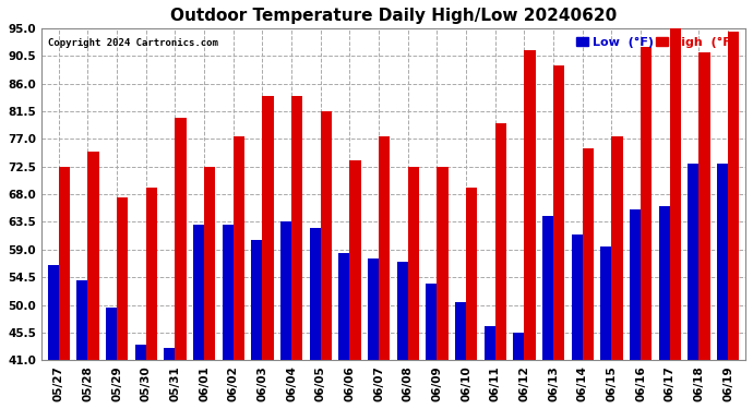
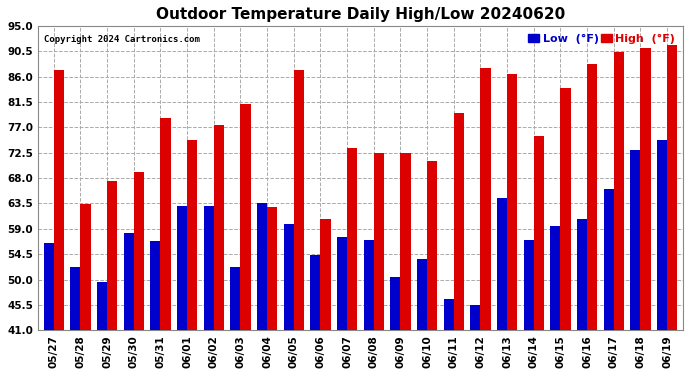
High (°F)/05/27: 72.5 -> 87.2
Low (°F)/05/28: 54.0 -> 52.2
High (°F)/05/28: 75.0 -> 63.4
Low (°F)/05/30: 43.5 -> 58.2
Low (°F)/05/31: 43.0 -> 56.8
High (°F)/05/31: 80.5 -> 78.6
High (°F)/06/01: 72.5 -> 74.8
Low (°F)/06/03: 60.5 -> 52.2
High (°F)/06/03: 84.0 -> 81.2
High (°F)/06/04: 84.0 -> 62.8
Low (°F)/06/05: 62.5 -> 59.8
High (°F)/06/05: 81.5 -> 87.2
Low (°F)/06/06: 58.5 -> 54.4
High (°F)/06/06: 73.5 -> 60.8
High (°F)/06/07: 77.5 -> 73.4
Low (°F)/06/09: 53.5 -> 50.4
Low (°F)/06/10: 50.5 -> 53.6
High (°F)/06/10: 69.0 -> 71.0
High (°F)/06/12: 91.5 -> 87.6
High (°F)/06/13: 89.0 -> 86.4
Low (°F)/06/14: 61.5 -> 57.0
High (°F)/06/15: 77.5 -> 84.0
Low (°F)/06/16: 65.5 -> 60.8
High (°F)/06/16: 92.0 -> 88.2
High (°F)/06/17: 95.0 -> 90.4
Low (°F)/06/19: 73.0 -> 74.8
High (°F)/06/19: 94.5 -> 91.6
